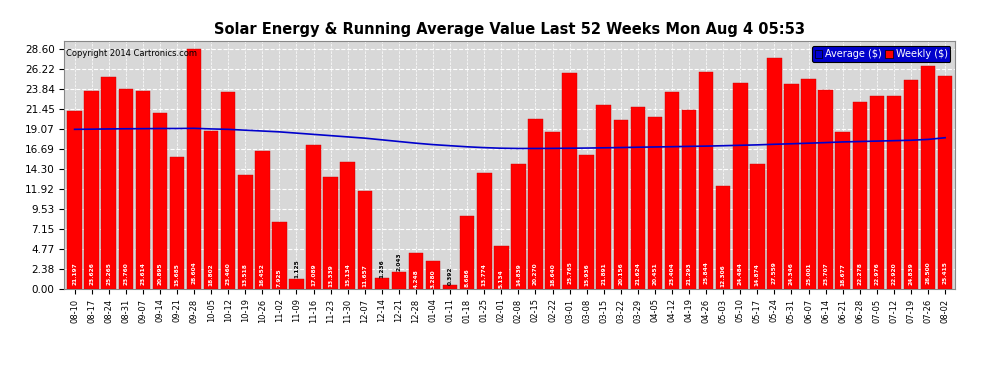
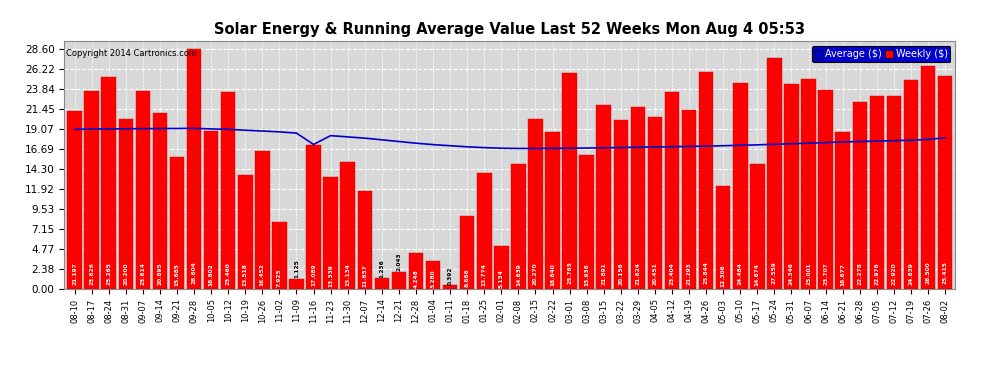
Weekly ($)/08-31: 23.8 -> 20.2
Average ($)/11-16: 18.4 -> 17.2
